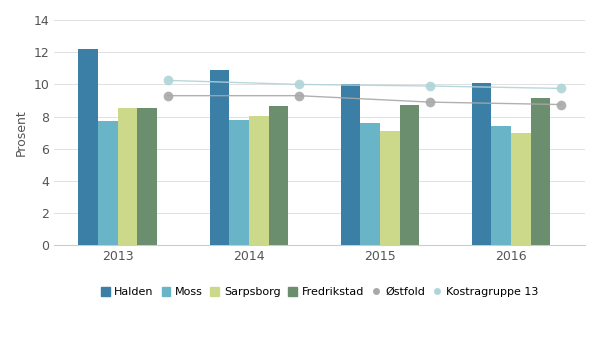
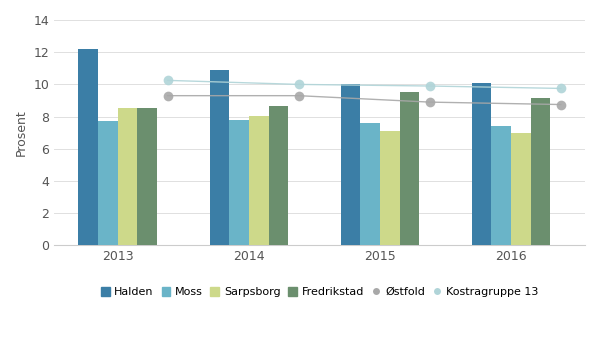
Fredrikstad/2015: 8.7 -> 9.5
